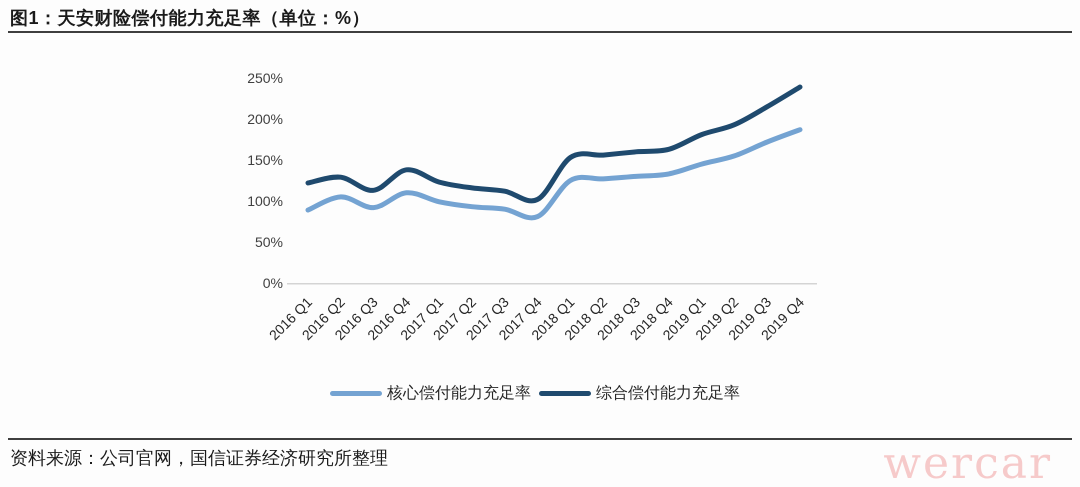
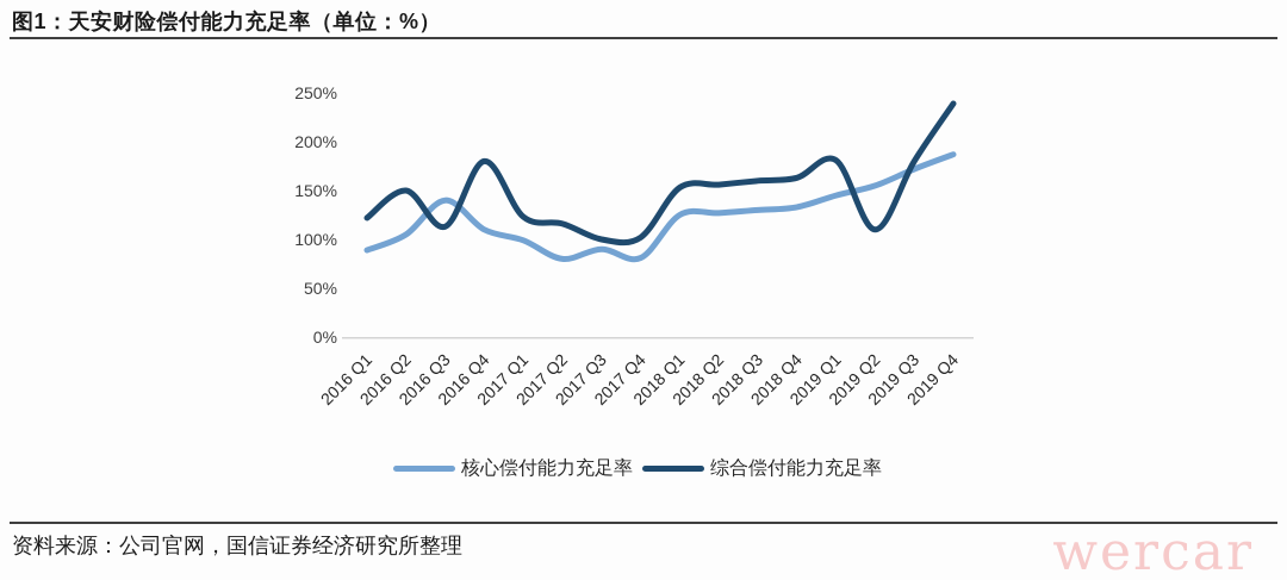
综合偿付能力充足率/2016 Q2: 130% -> 150%
核心偿付能力充足率/2016 Q3: 90% -> 140%
综合偿付能力充足率/2016 Q4: 140% -> 180%
核心偿付能力充足率/2017 Q2: 90% -> 80%
综合偿付能力充足率/2017 Q3: 110% -> 100%
综合偿付能力充足率/2019 Q2: 190% -> 110%
综合偿付能力充足率/2019 Q3: 220% -> 180%
